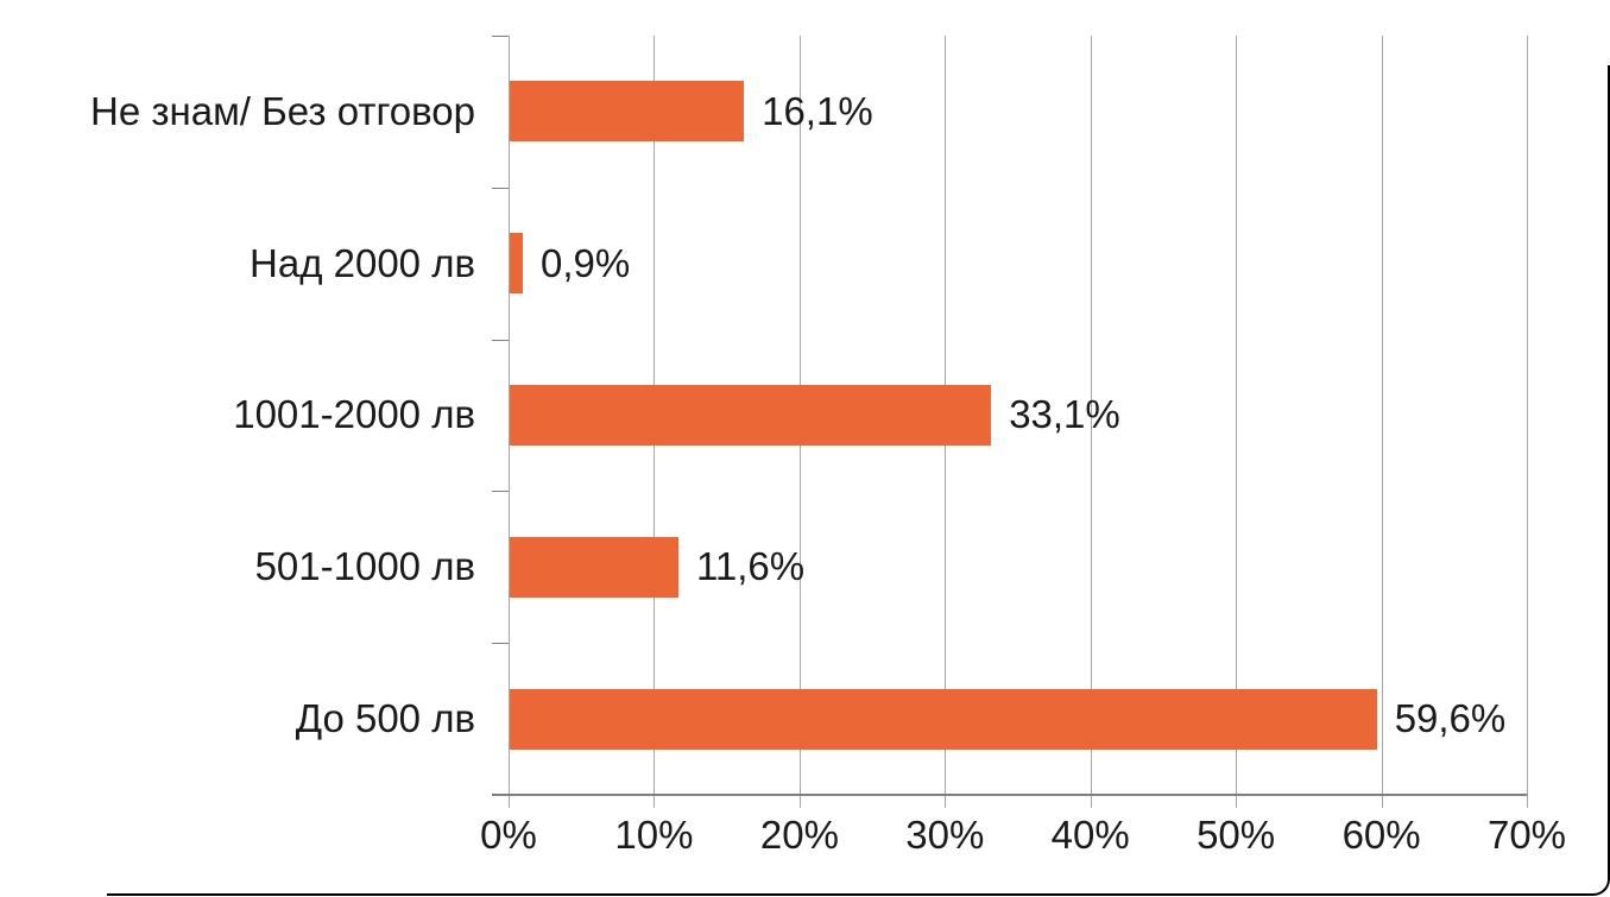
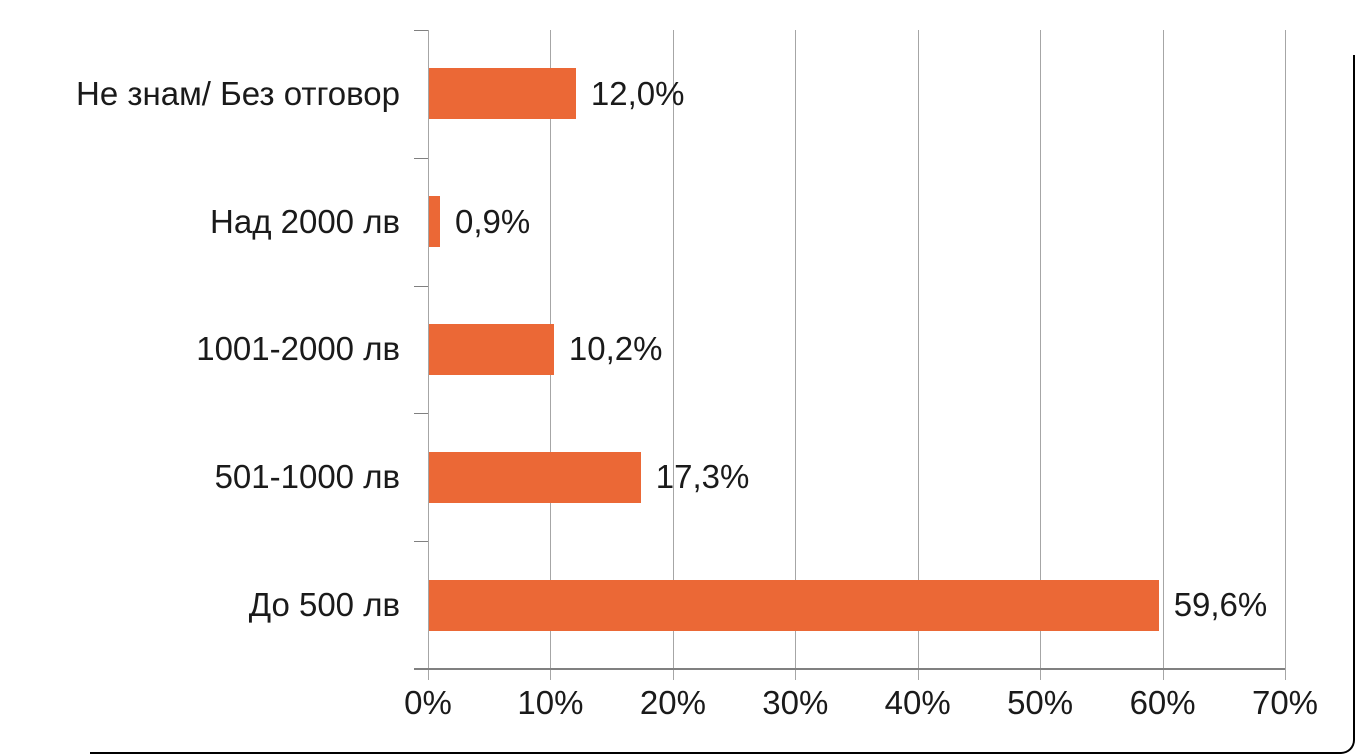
Не знам/ Без отговор: 16,1% -> 12,0%
1001-2000 лв: 33,1% -> 10,2%
501-1000 лв: 11,6% -> 17,3%
